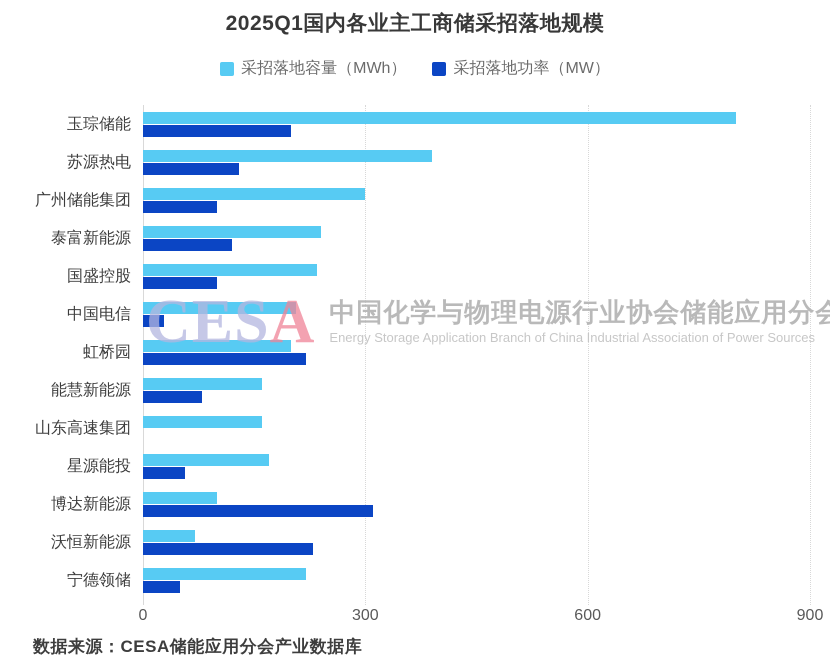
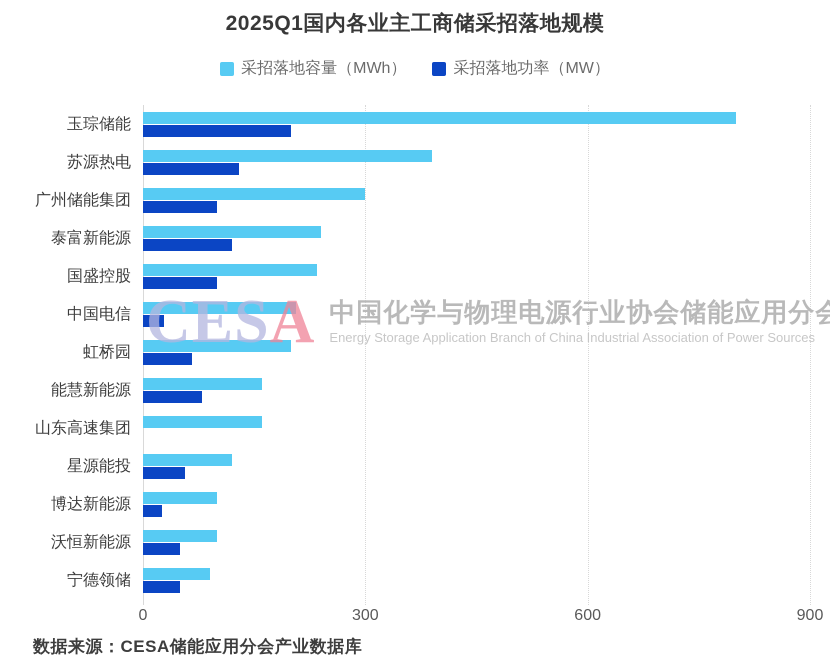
采招落地功率（MW）/虹桥园: 220 -> 70
采招落地容量（MWh）/星源能投: 170 -> 120
采招落地功率（MW）/博达新能源: 310 -> 20
采招落地容量（MWh）/沃恒新能源: 70 -> 100
采招落地功率（MW）/沃恒新能源: 230 -> 50
采招落地容量（MWh）/宁德领储: 220 -> 90
